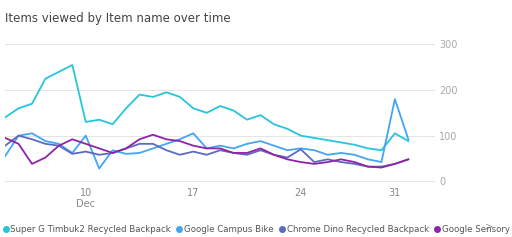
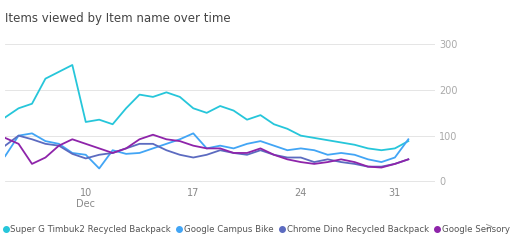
Google Campus Bike/10 Dec: 100 -> 58
Chrome Dino Recycled Backpack/10 Dec: 65 -> 50
Chrome Dino Recycled Backpack/17: 65 -> 52
Chrome Dino Recycled Backpack/24: 70 -> 52
Super G Timbuk2 Recycled Backpack/31: 105 -> 72
Google Campus Bike/31: 180 -> 52
